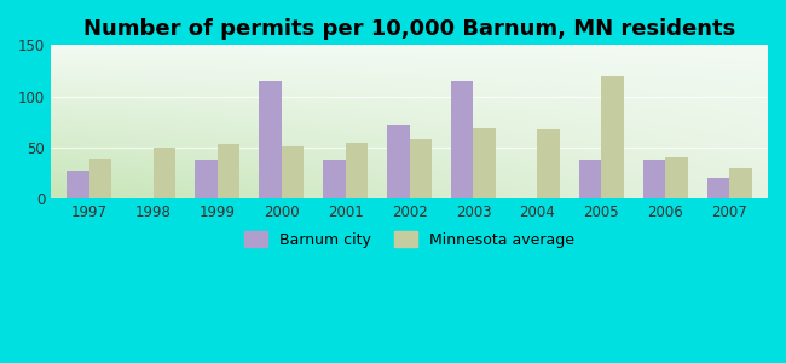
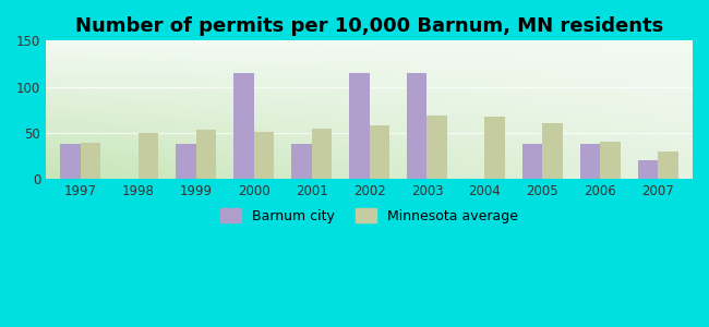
Barnum city/1997: 28 -> 38
Barnum city/2002: 72 -> 115
Minnesota average/2005: 120 -> 61
